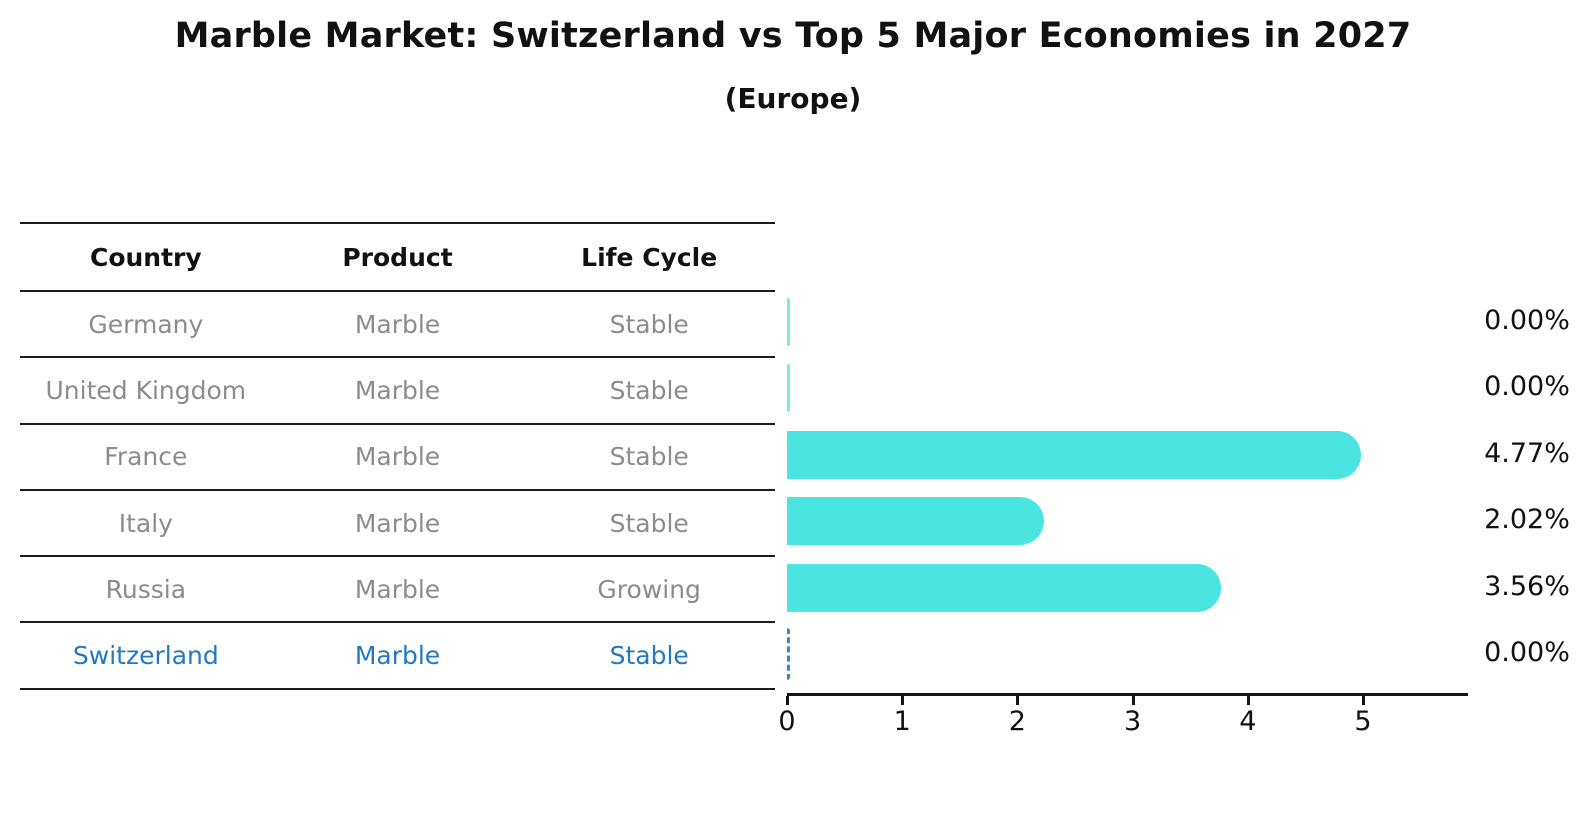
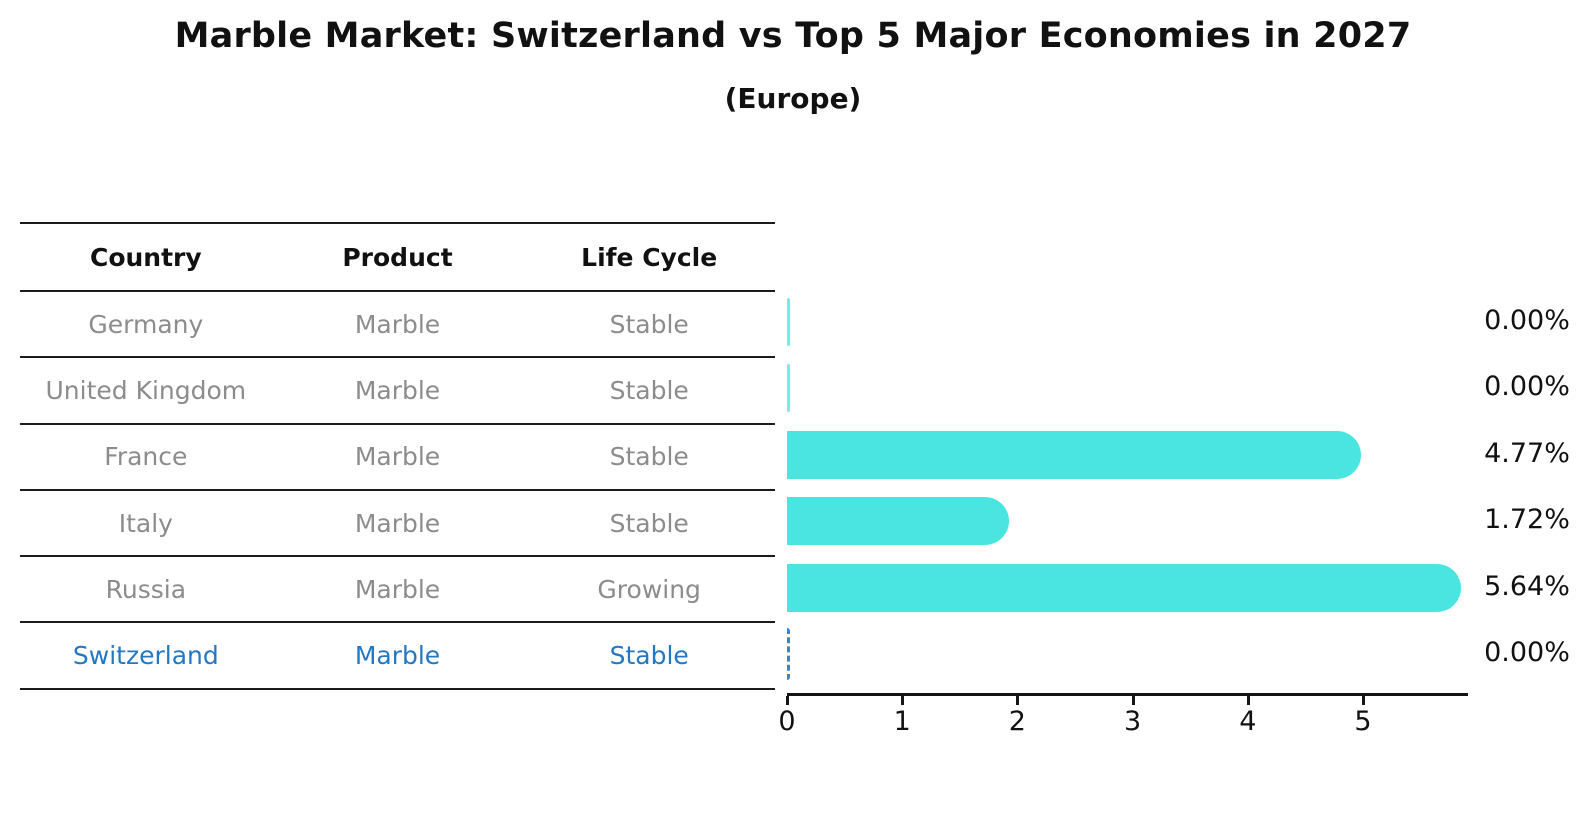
Italy: 2.02% -> 1.72%
Russia: 3.56% -> 5.64%
